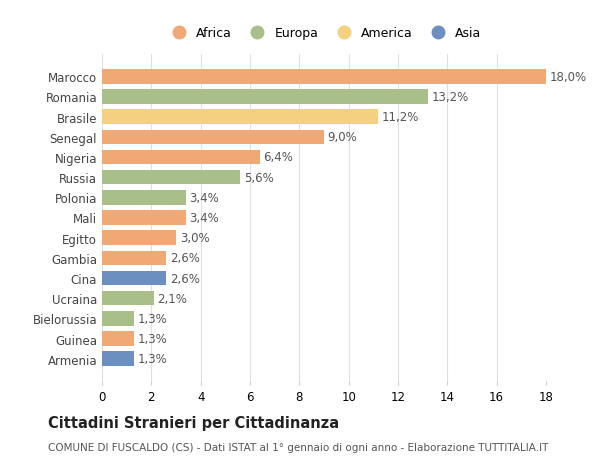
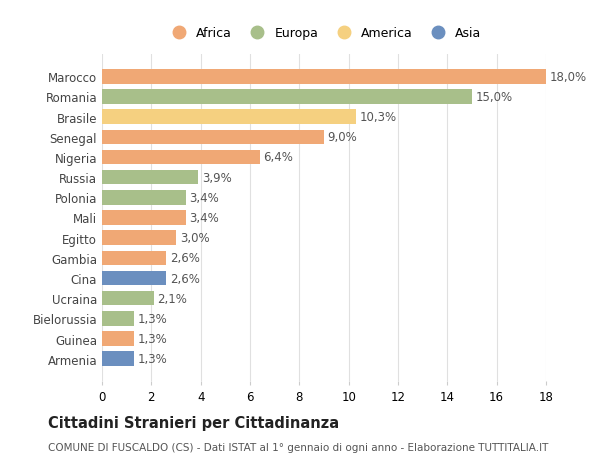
Romania: 13,2% -> 15,0%
Brasile: 11,2% -> 10,3%
Russia: 5,6% -> 3,9%
